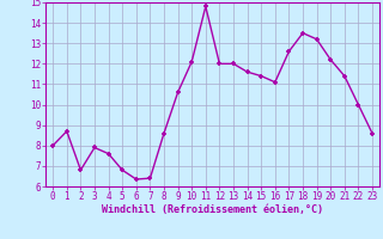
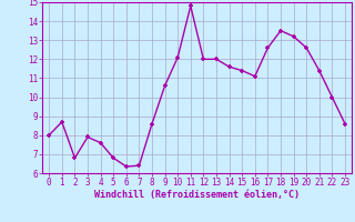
20: 12.2 -> 12.6
